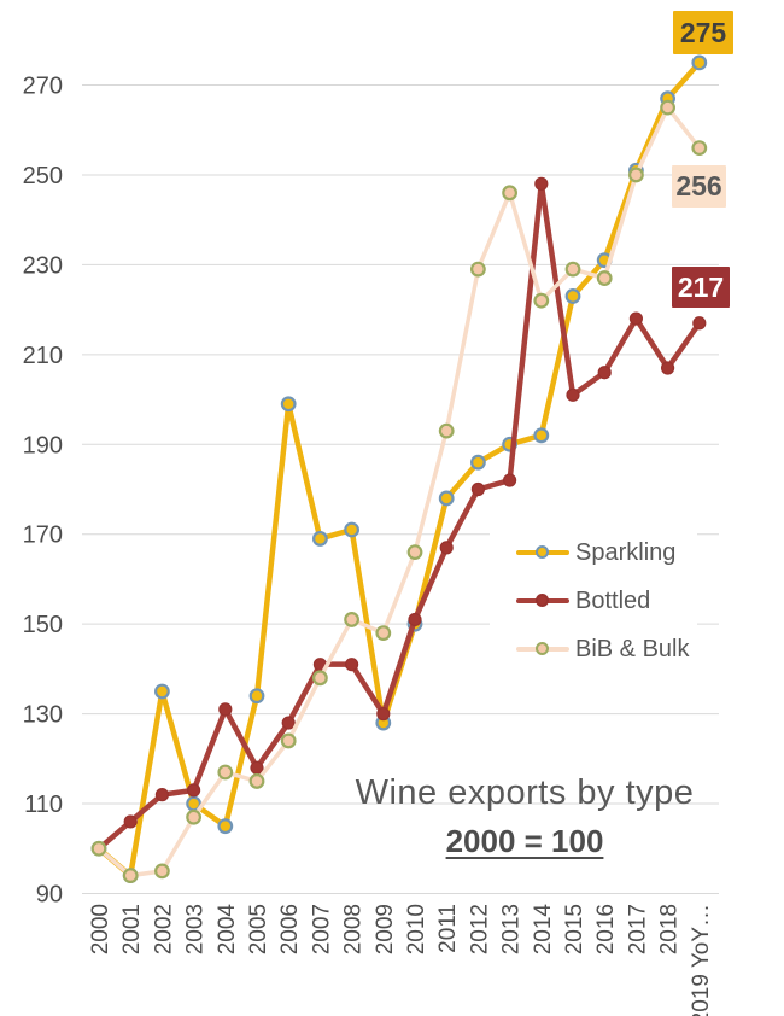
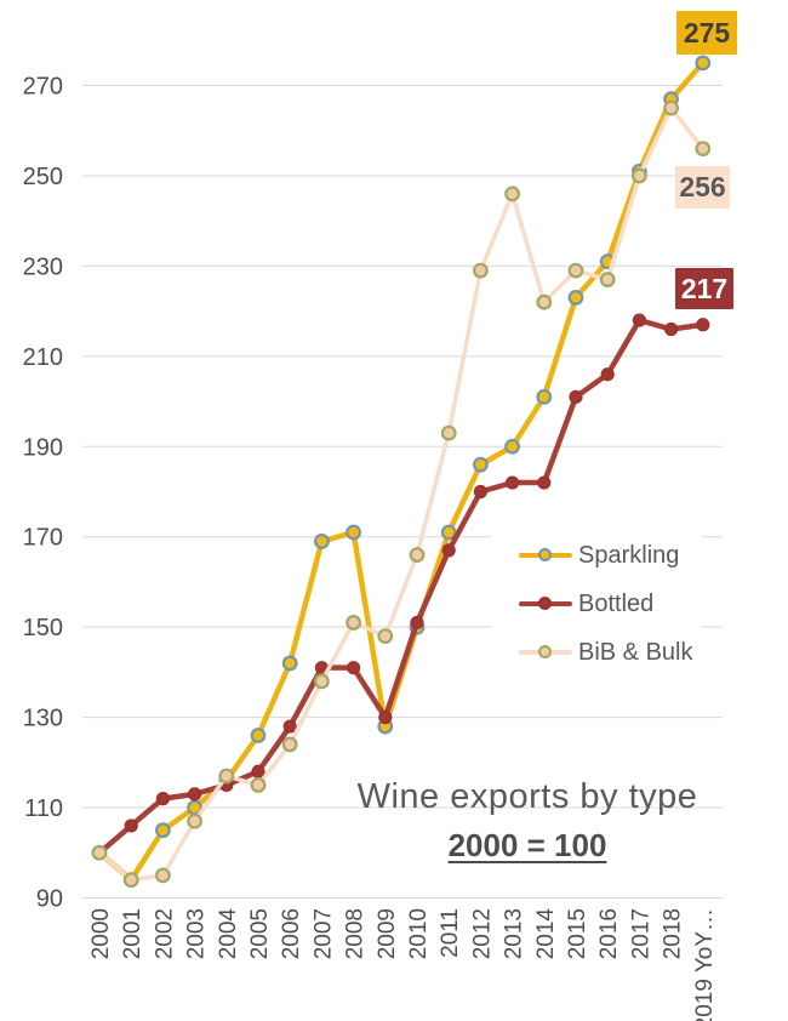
Sparkling/2002: 135 -> 105
Sparkling/2004: 105 -> 116
Bottled/2004: 131 -> 115
Sparkling/2005: 134 -> 126
Sparkling/2006: 199 -> 142
Sparkling/2011: 178 -> 171
Sparkling/2014: 192 -> 201
Bottled/2014: 248 -> 182
Bottled/2018: 207 -> 216
